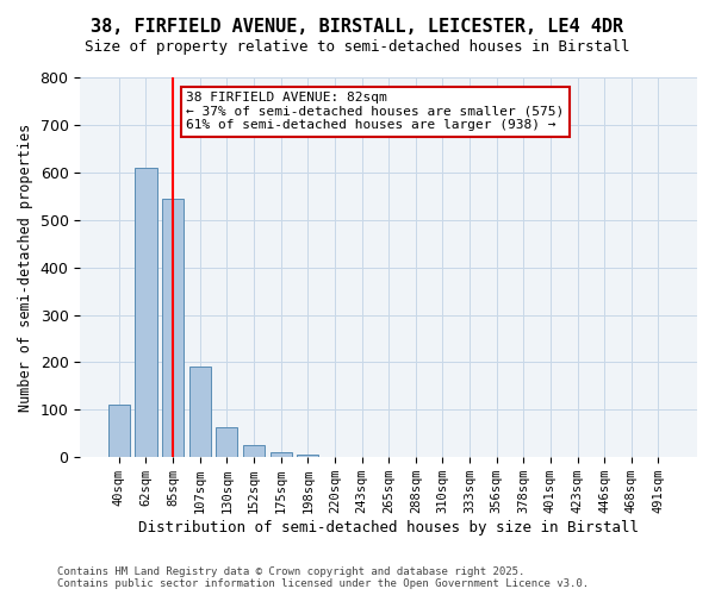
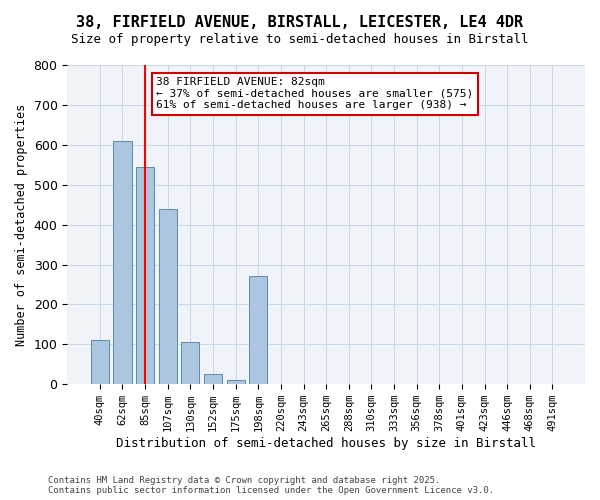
107sqm: 190 -> 440
130sqm: 62 -> 105
198sqm: 5 -> 270
